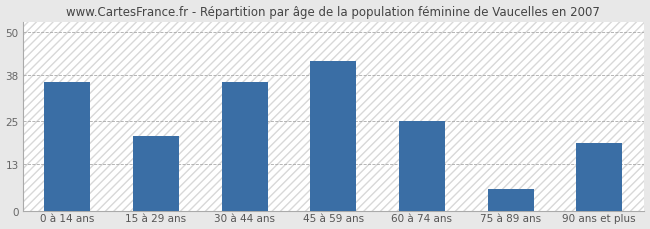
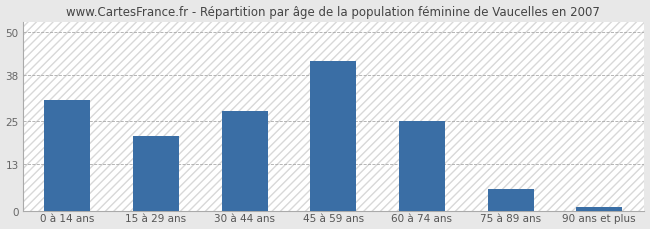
0 à 14 ans: 36 -> 31
30 à 44 ans: 36 -> 28
90 ans et plus: 19 -> 1
